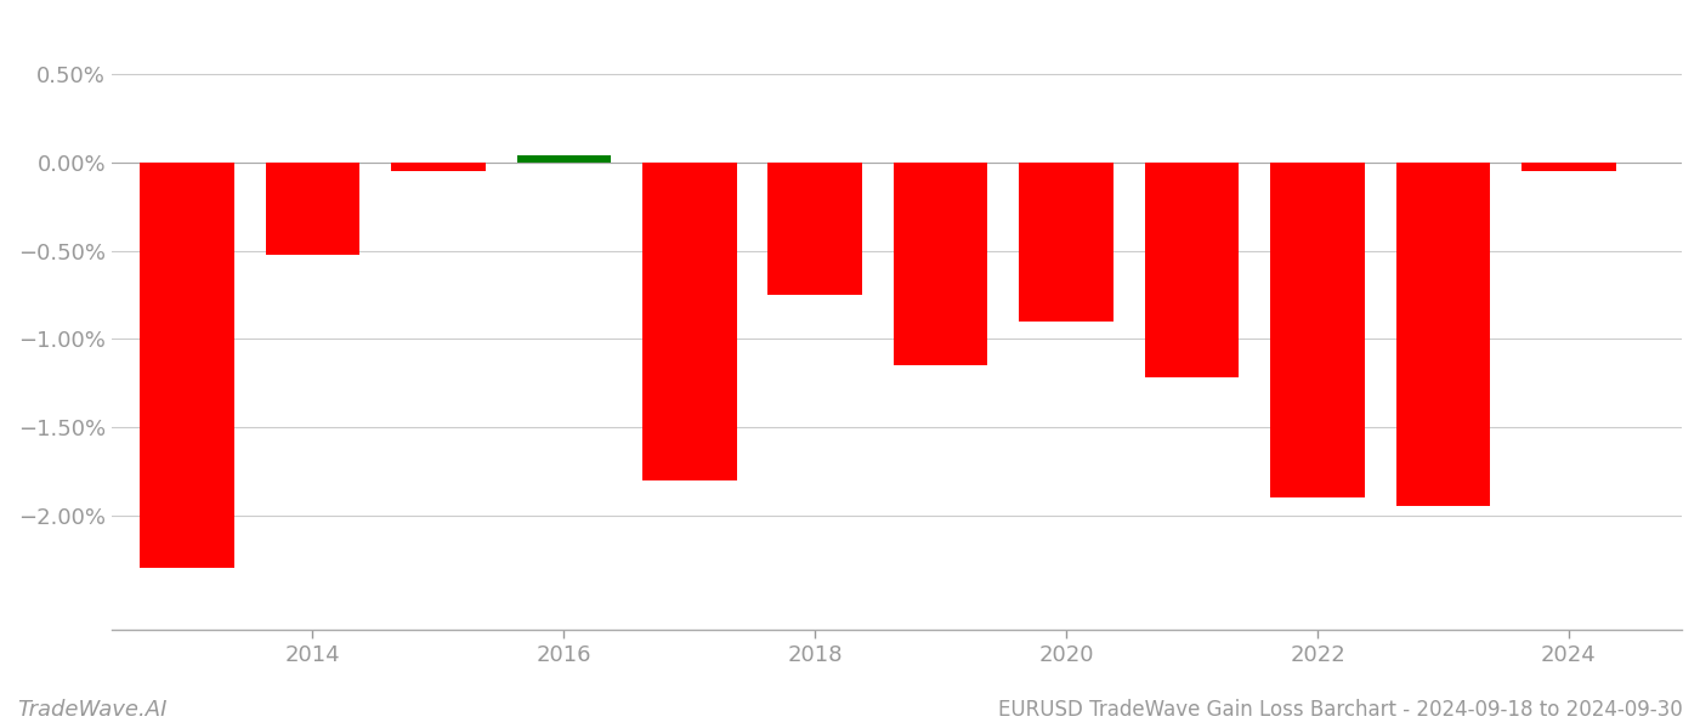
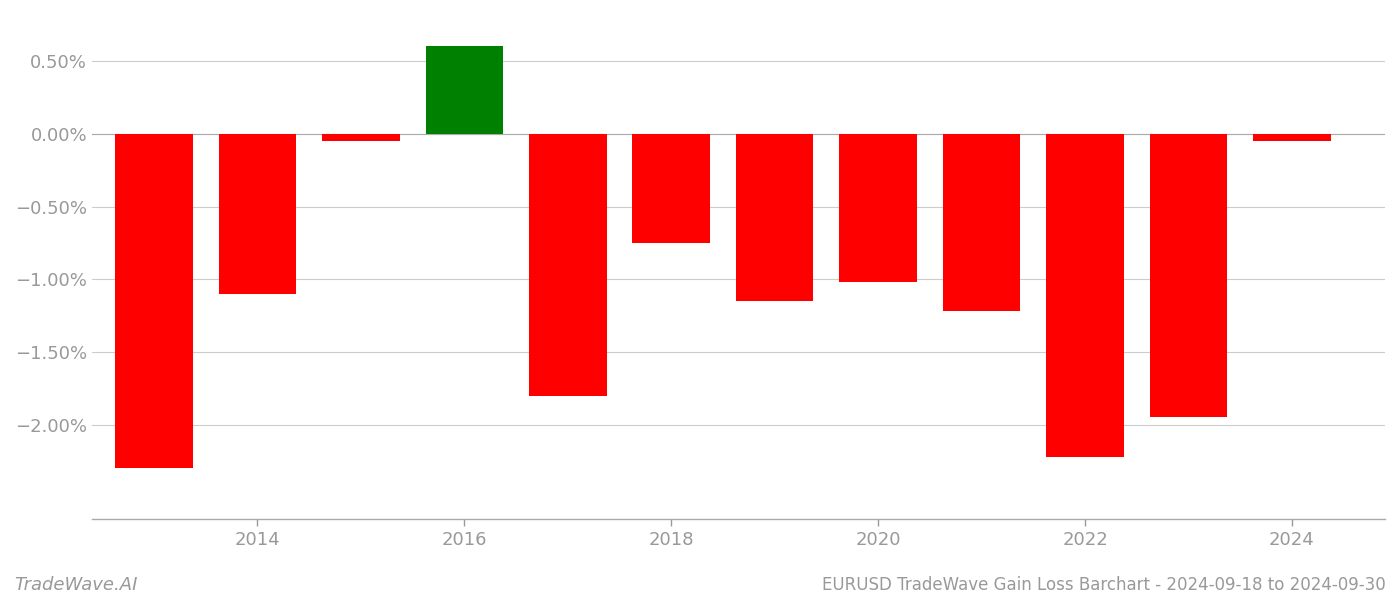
2014: -0.52% -> -1.10%
2016: 0.04% -> 0.61%
2020: -0.90% -> -1.02%
2022: -1.90% -> -2.22%
